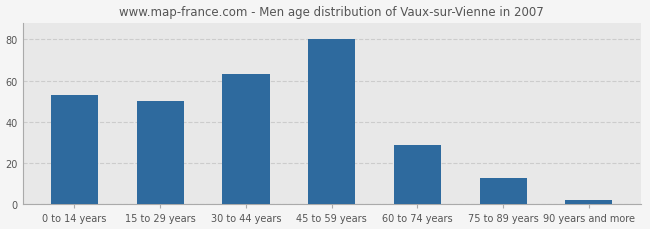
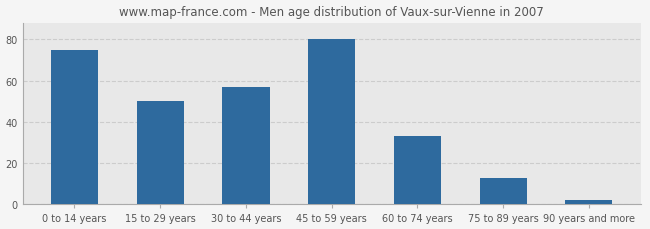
0 to 14 years: 53 -> 75
30 to 44 years: 63 -> 57
60 to 74 years: 29 -> 33
